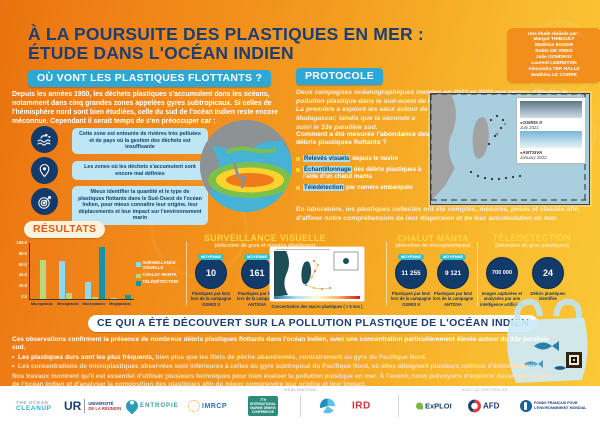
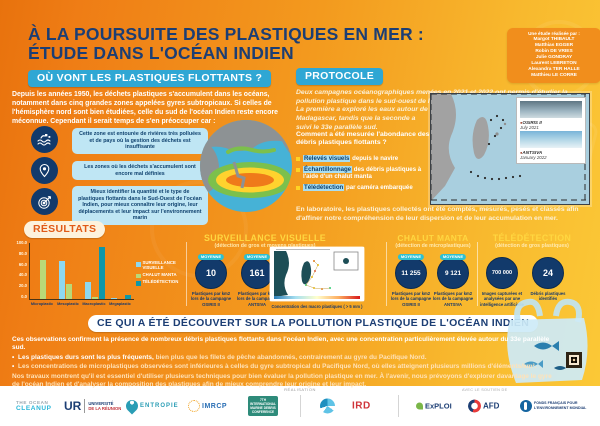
CHALUT MANTA/Mesoplastic: 10 -> 30
